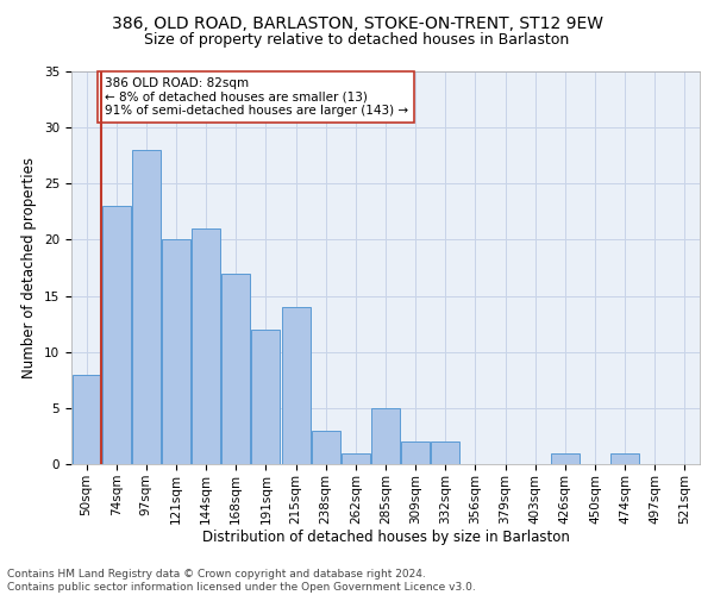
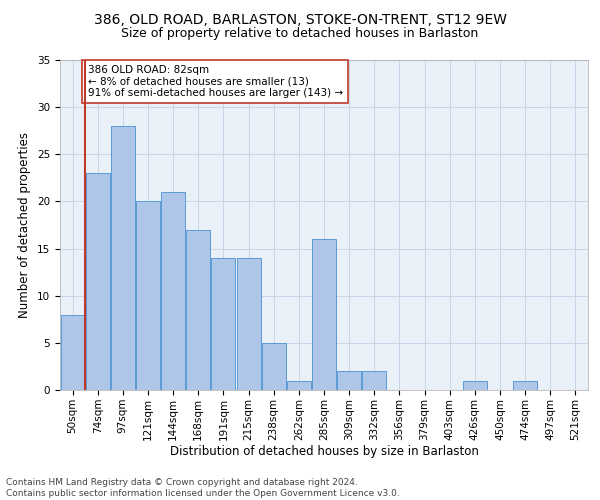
191sqm: 12 -> 14
238sqm: 3 -> 5
285sqm: 5 -> 16
